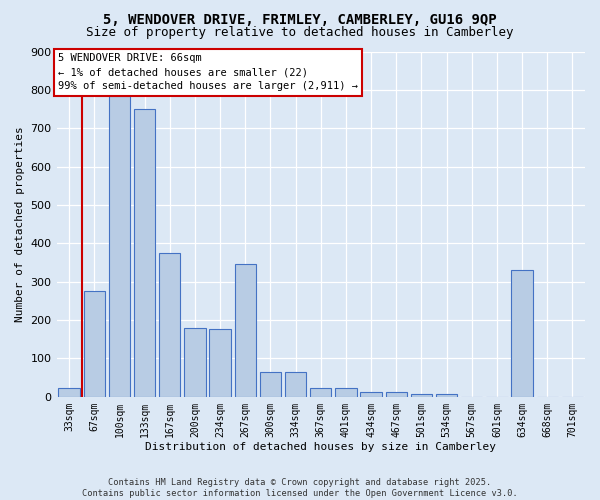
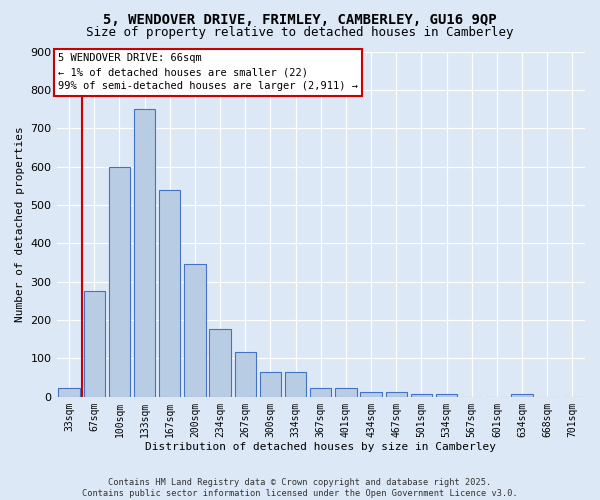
100sqm: 785 -> 600
167sqm: 375 -> 540
200sqm: 180 -> 345
267sqm: 345 -> 118
634sqm: 330 -> 8
